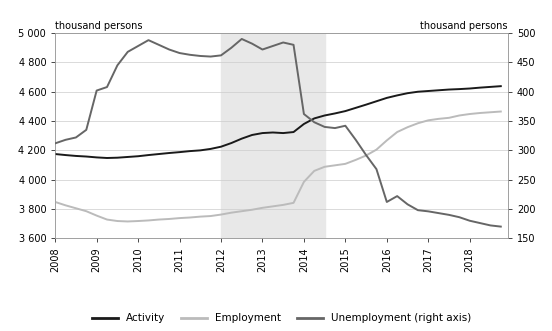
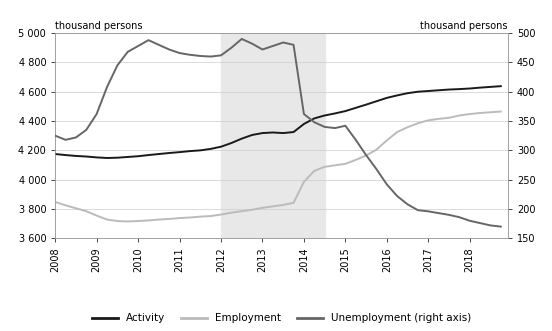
Unemployment (right axis)/2008: 312 -> 325
Unemployment (right axis)/2009: 402 -> 362
Unemployment (right axis)/2016: 212 -> 242
